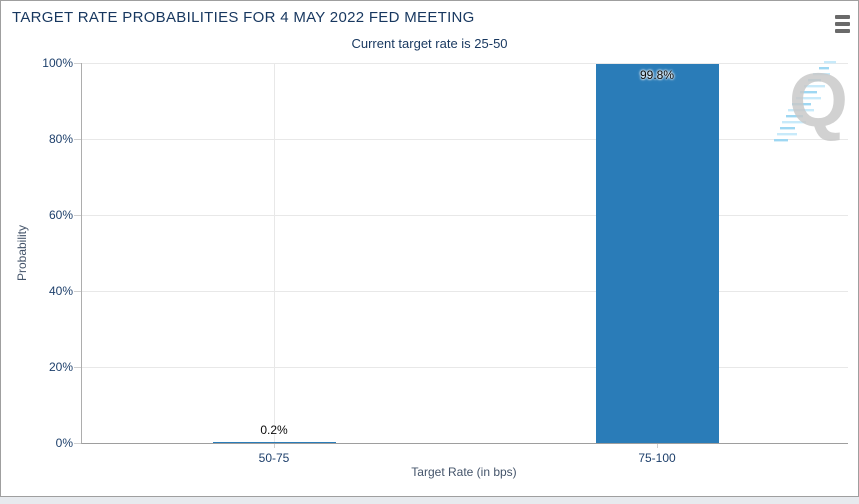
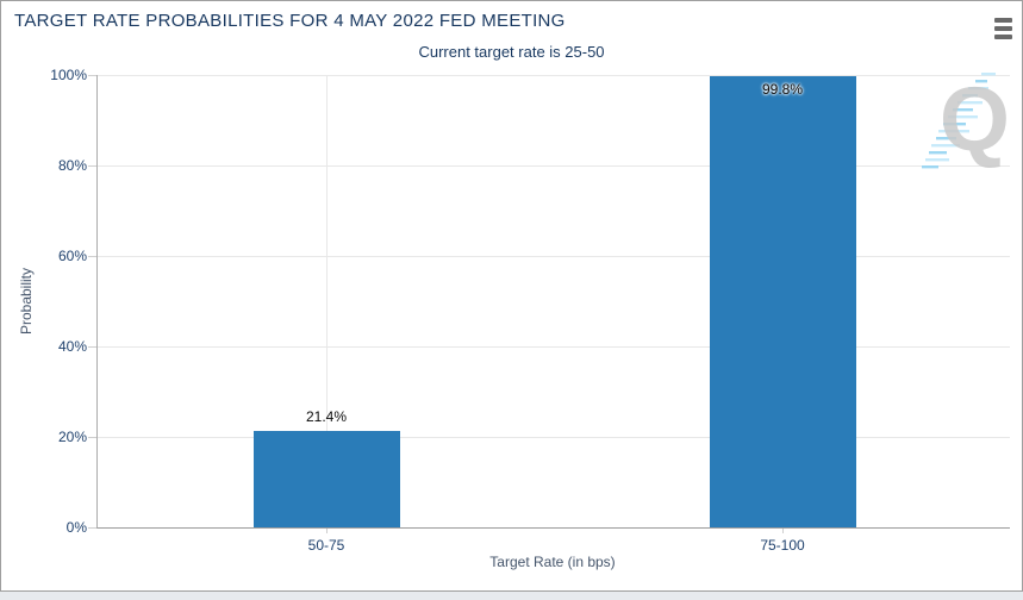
50-75: 0.2% -> 21.4%
